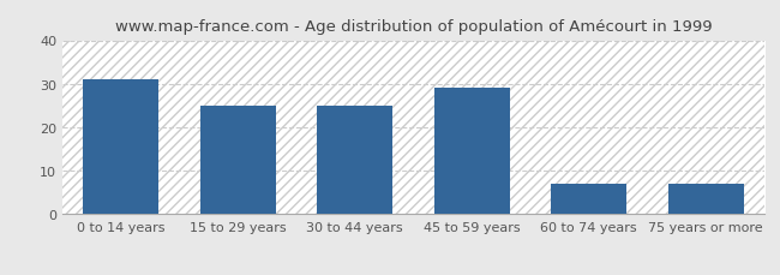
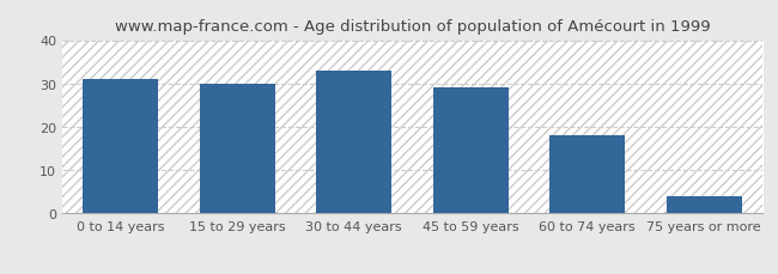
15 to 29 years: 25 -> 30
30 to 44 years: 25 -> 33
60 to 74 years: 7 -> 18
75 years or more: 7 -> 4
